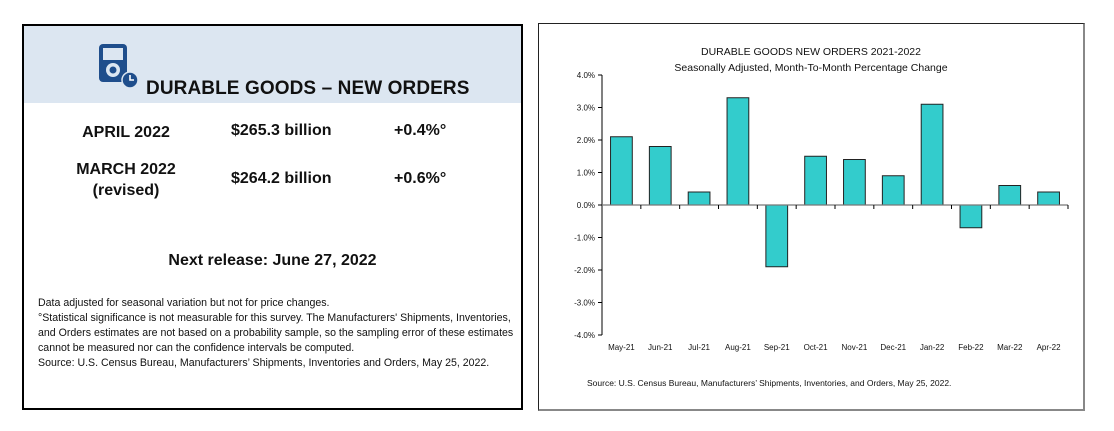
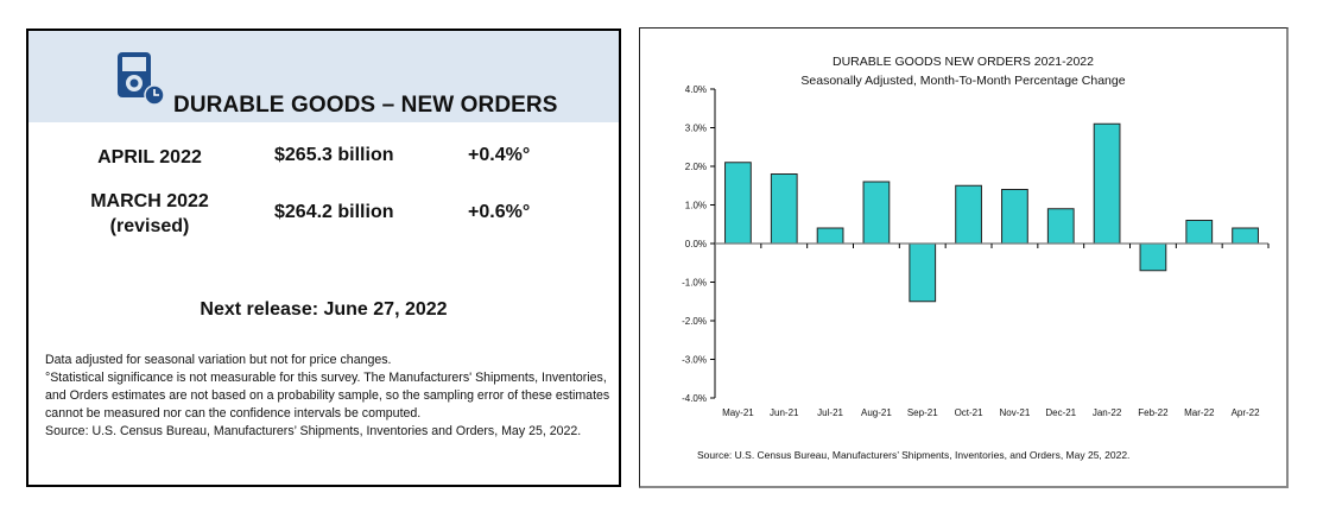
Aug-21: 3.3% -> 1.6%
Sep-21: -1.9% -> -1.5%
